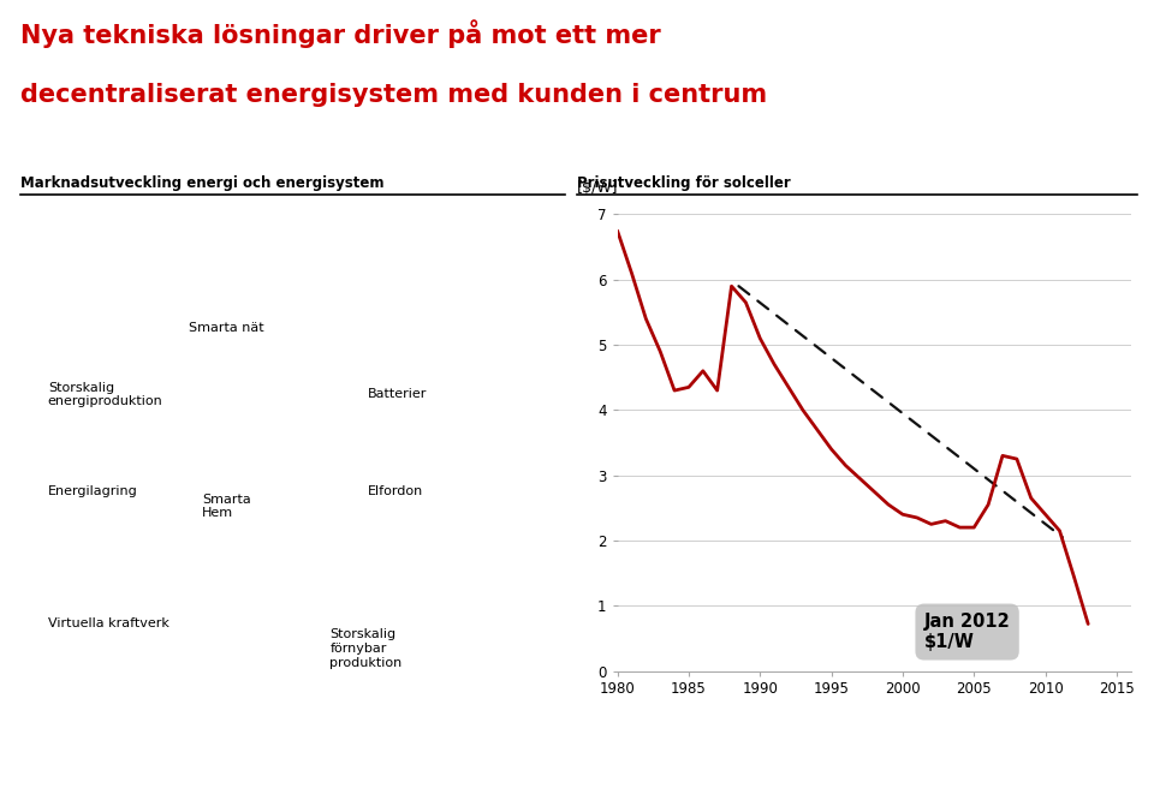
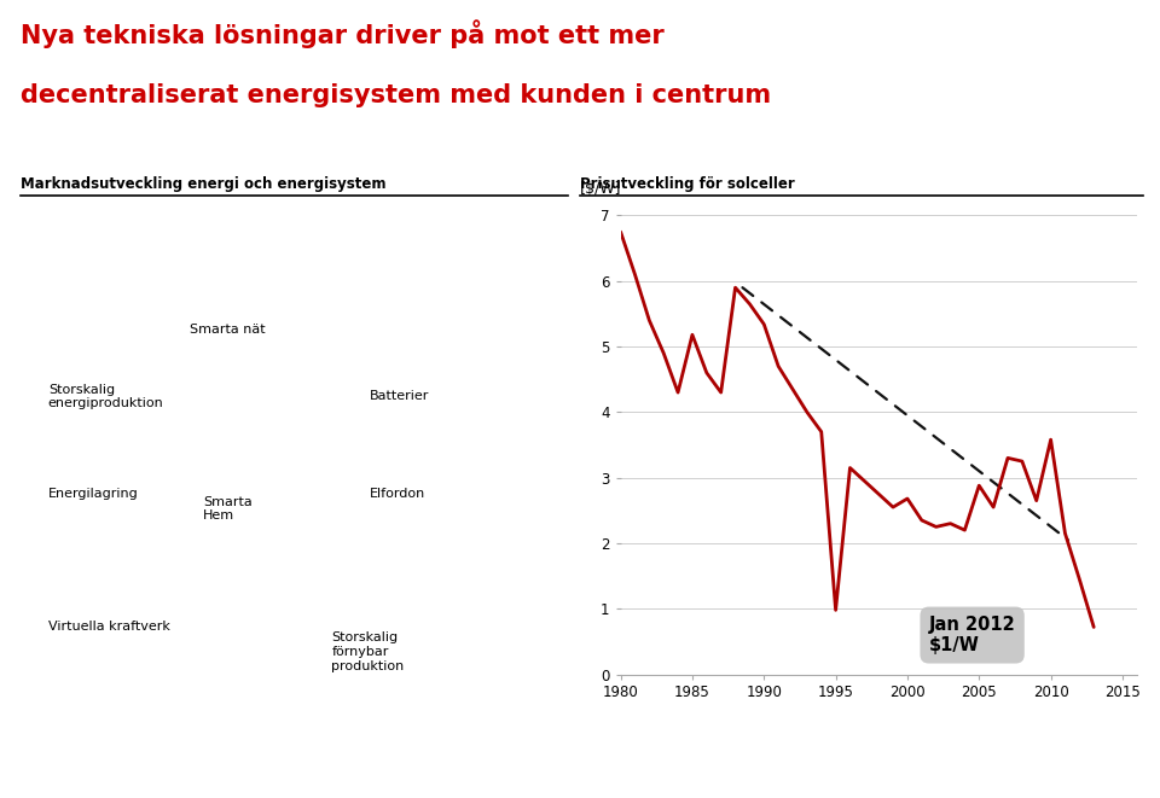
1985: 4.35 -> 5.18
1990: 5.10 -> 5.34
1995: 3.40 -> 0.98
2000: 2.40 -> 2.68
2005: 2.20 -> 2.88
2010: 2.40 -> 3.58
